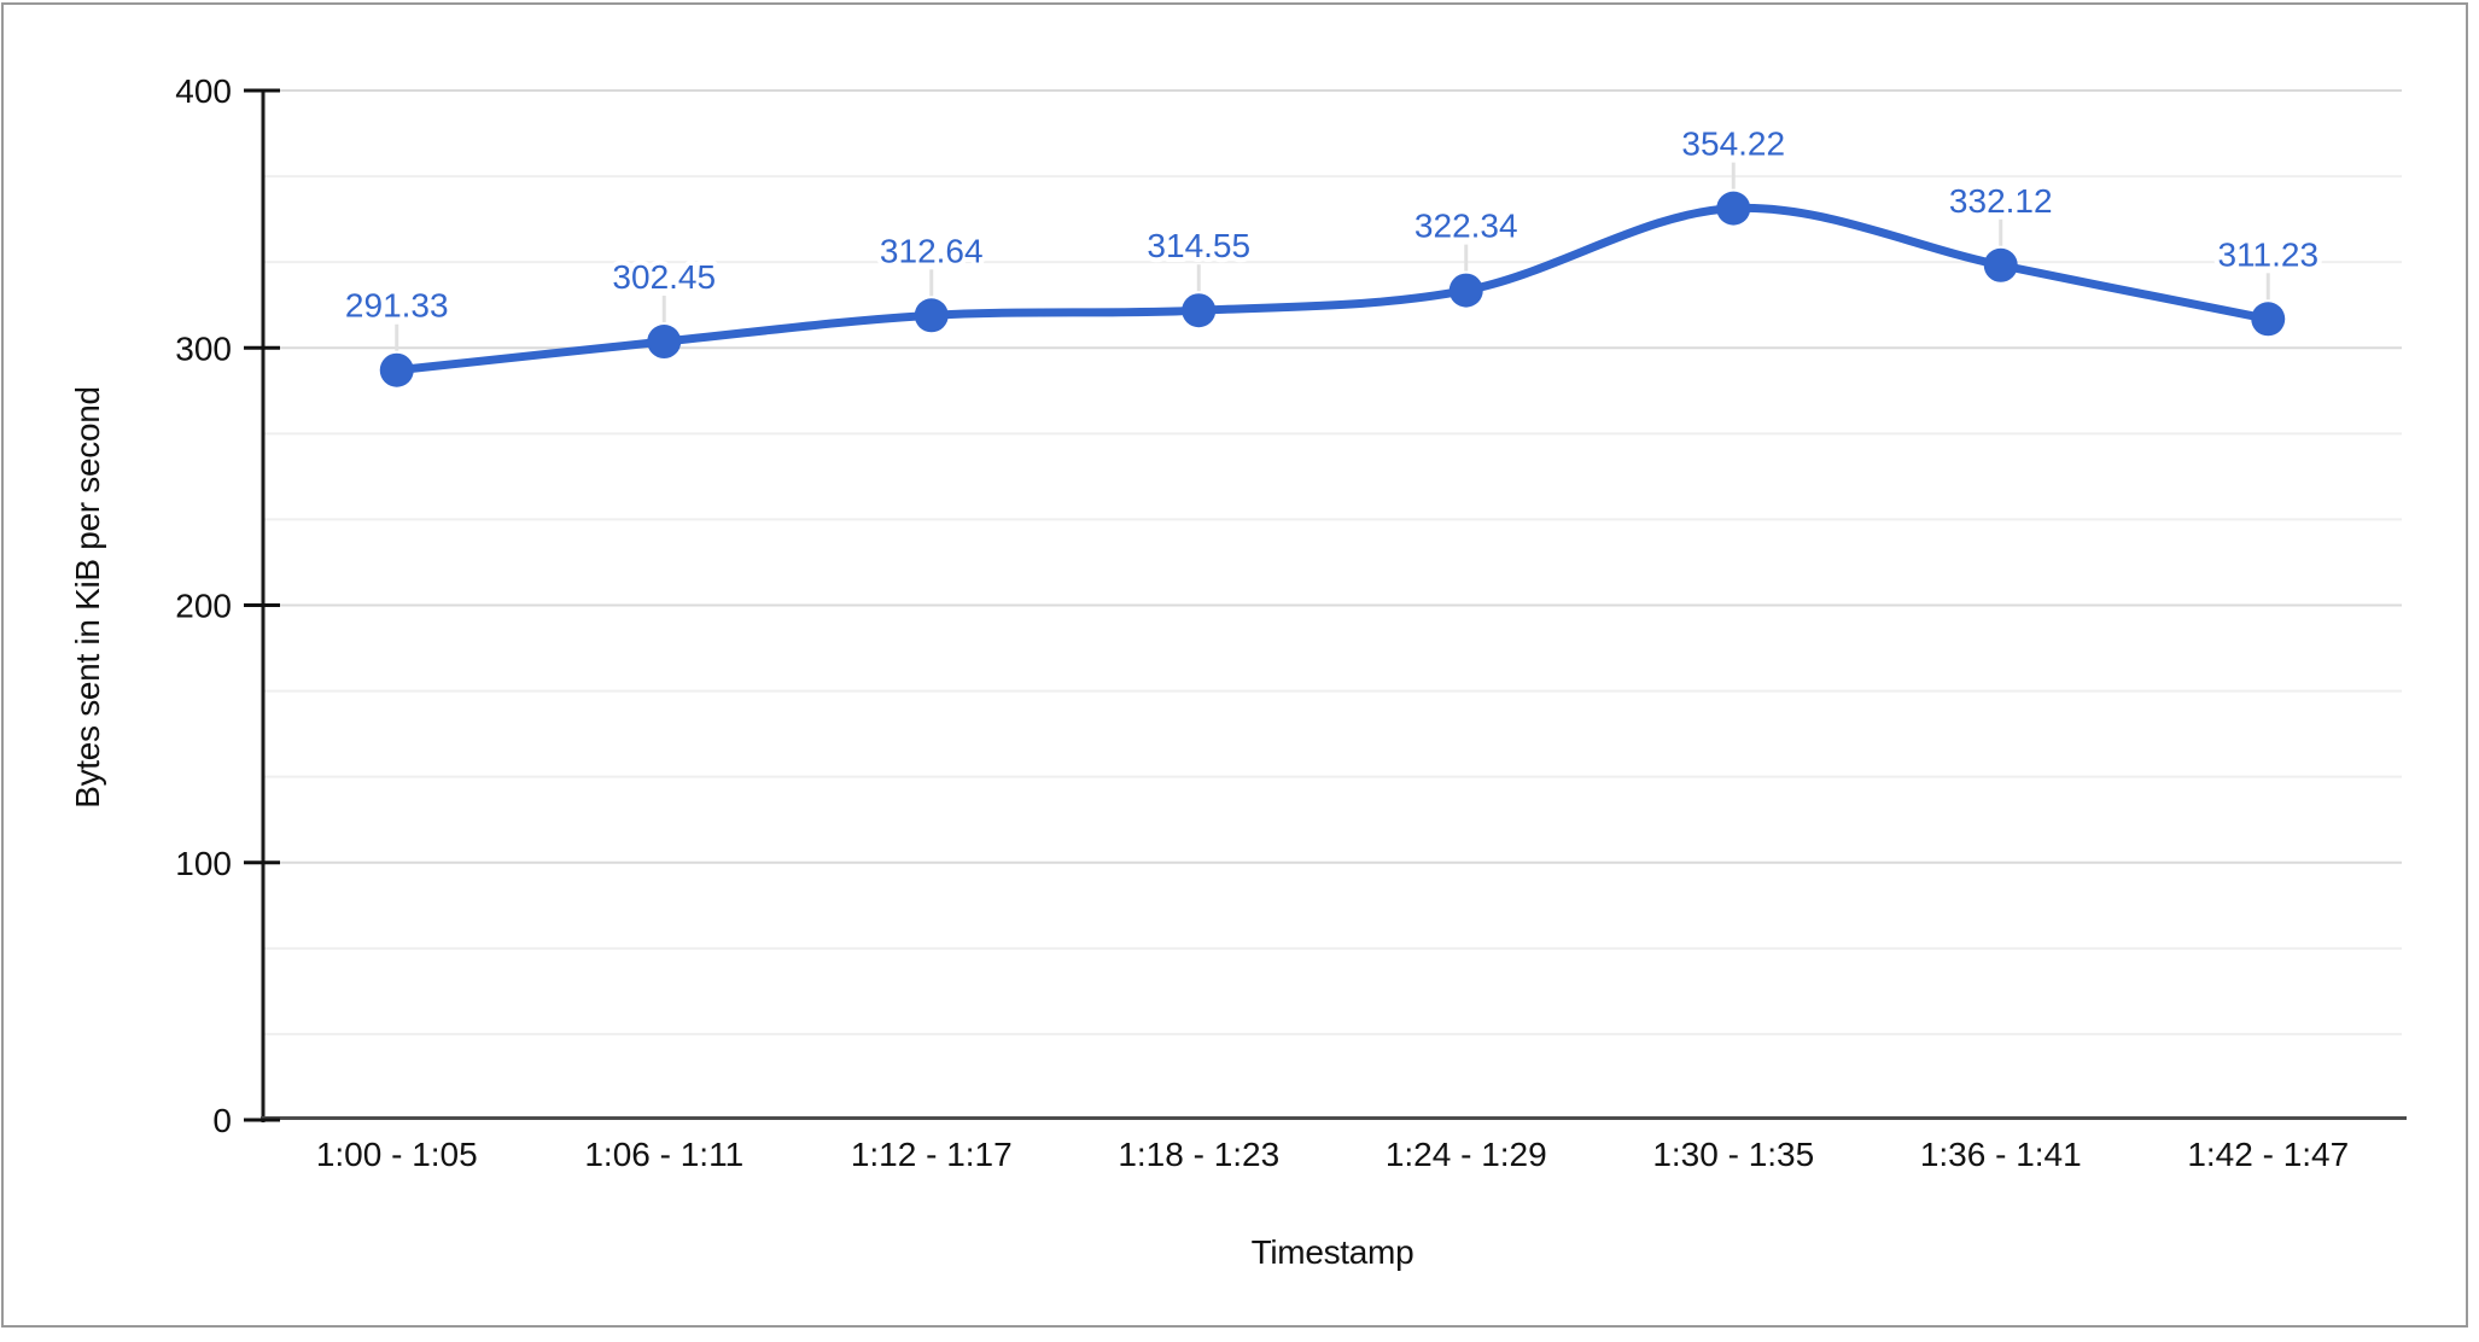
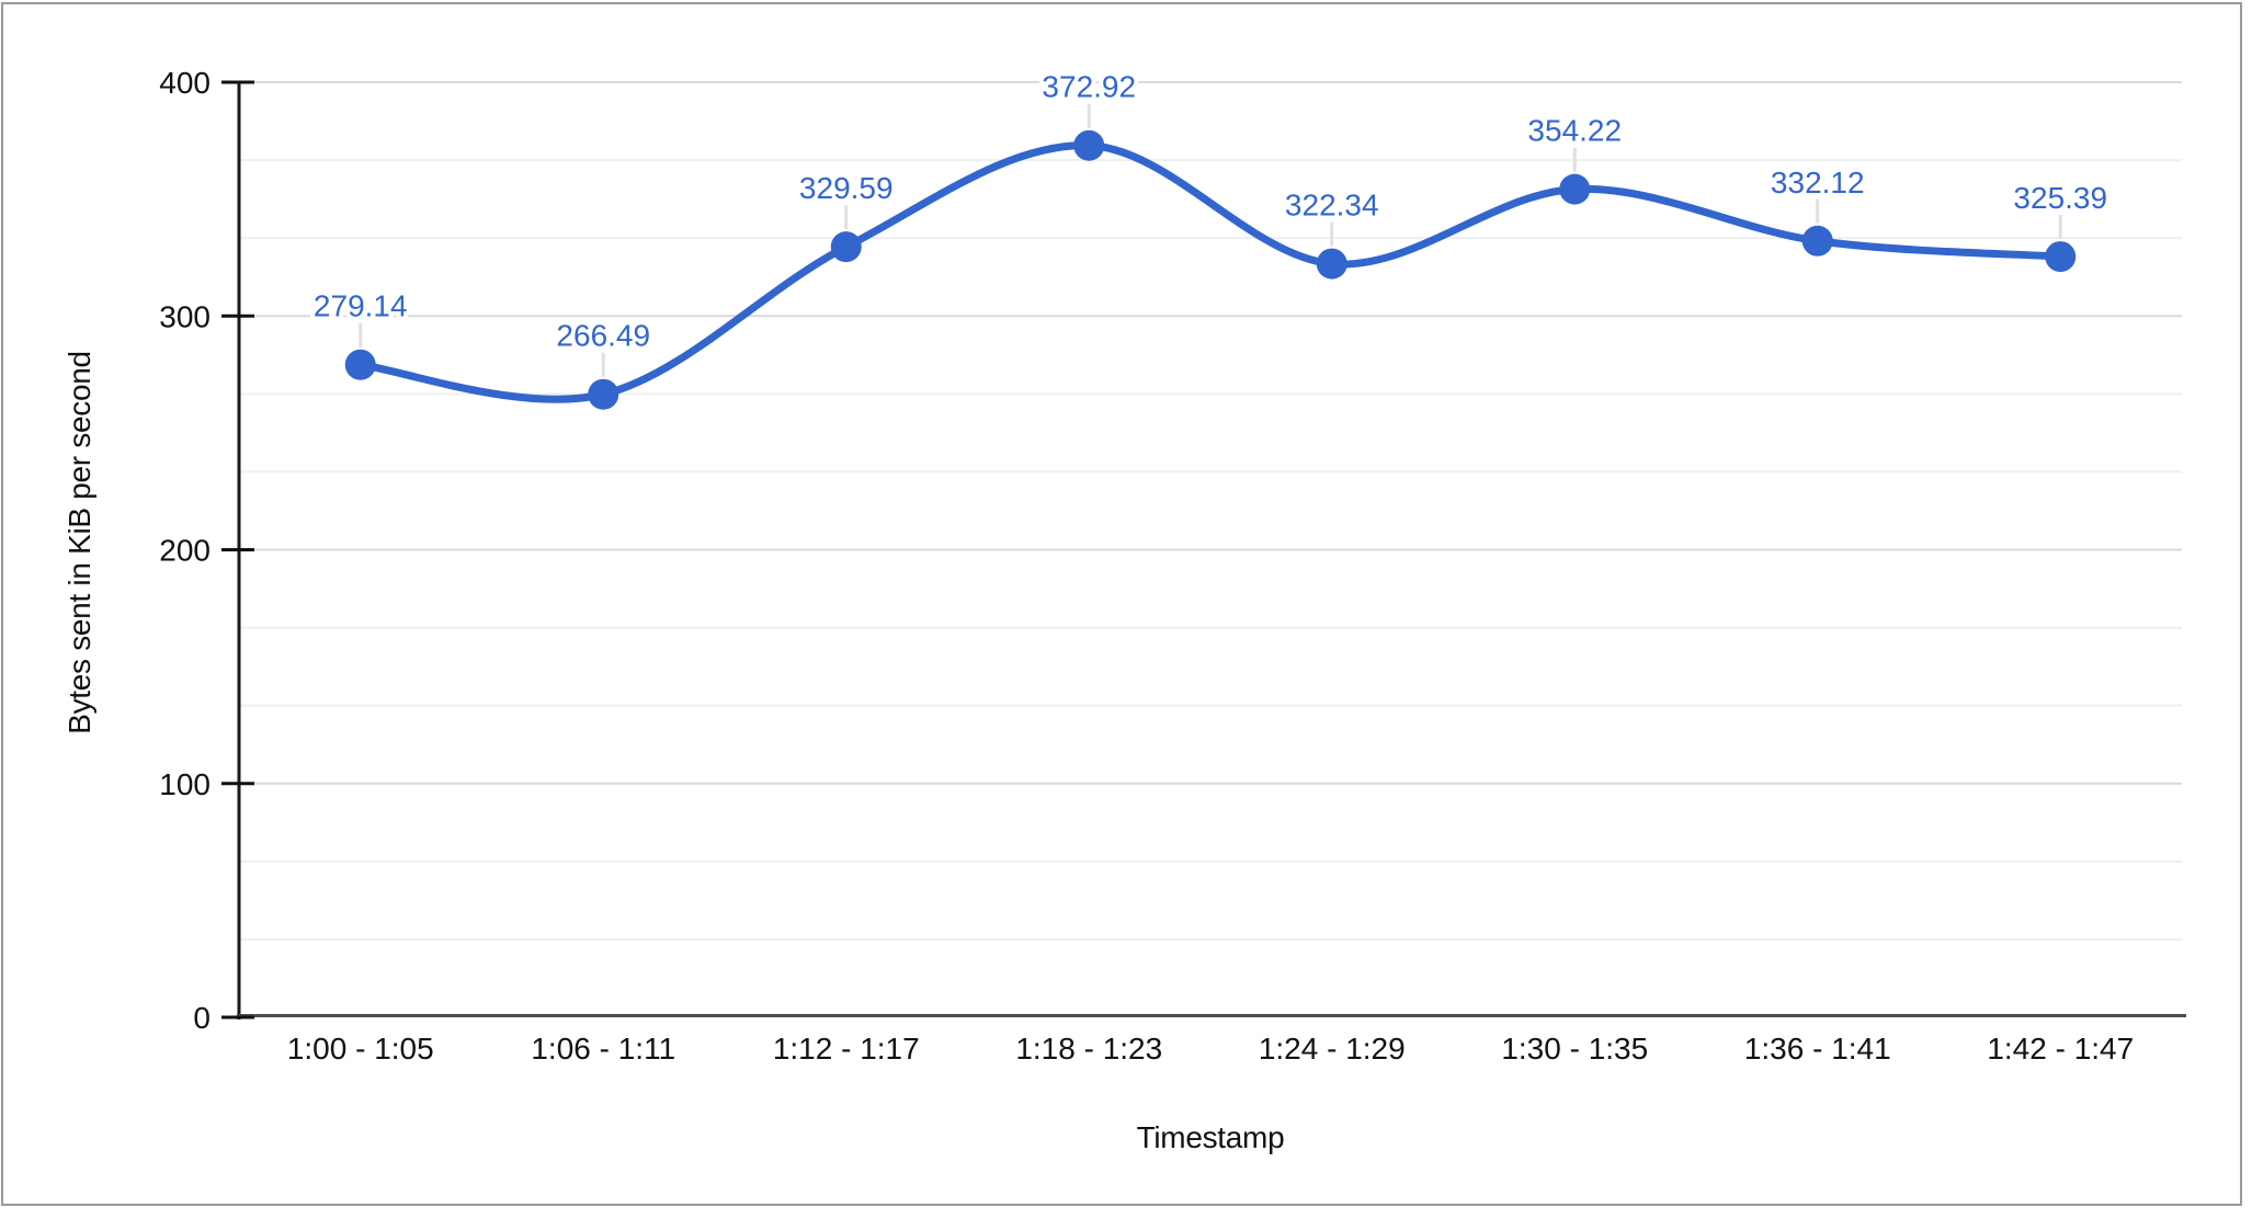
1:00 - 1:05: 291.33 -> 279.14
1:06 - 1:11: 302.45 -> 266.49
1:12 - 1:17: 312.64 -> 329.59
1:18 - 1:23: 314.55 -> 372.92
1:42 - 1:47: 311.23 -> 325.39
